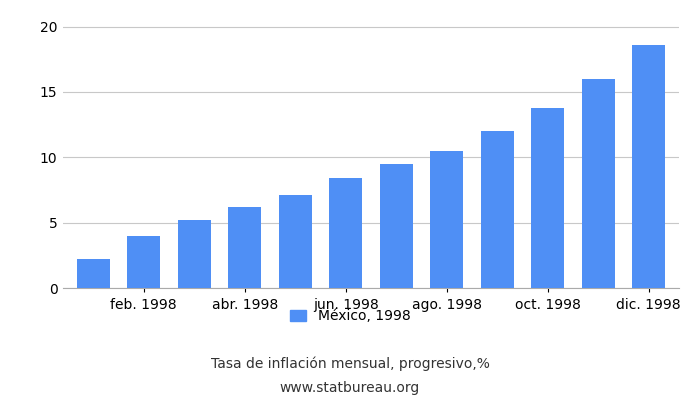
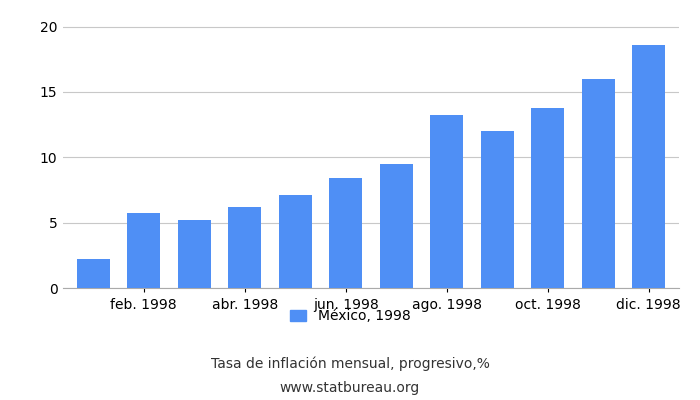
feb. 1998: 4.0 -> 5.7
ago. 1998: 10.5 -> 13.2
